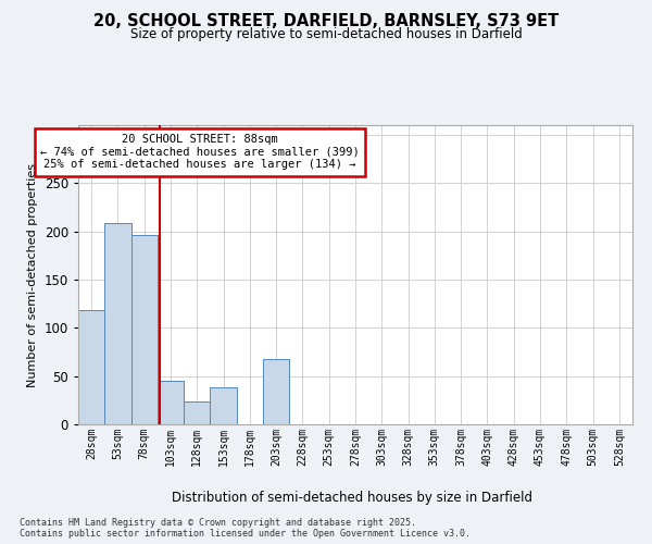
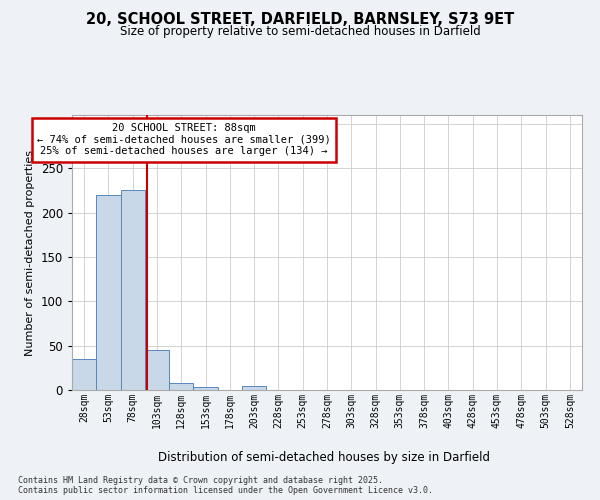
28sqm: 118 -> 35
53sqm: 208 -> 220
78sqm: 196 -> 225
128sqm: 24 -> 8
153sqm: 38 -> 3
203sqm: 68 -> 4
